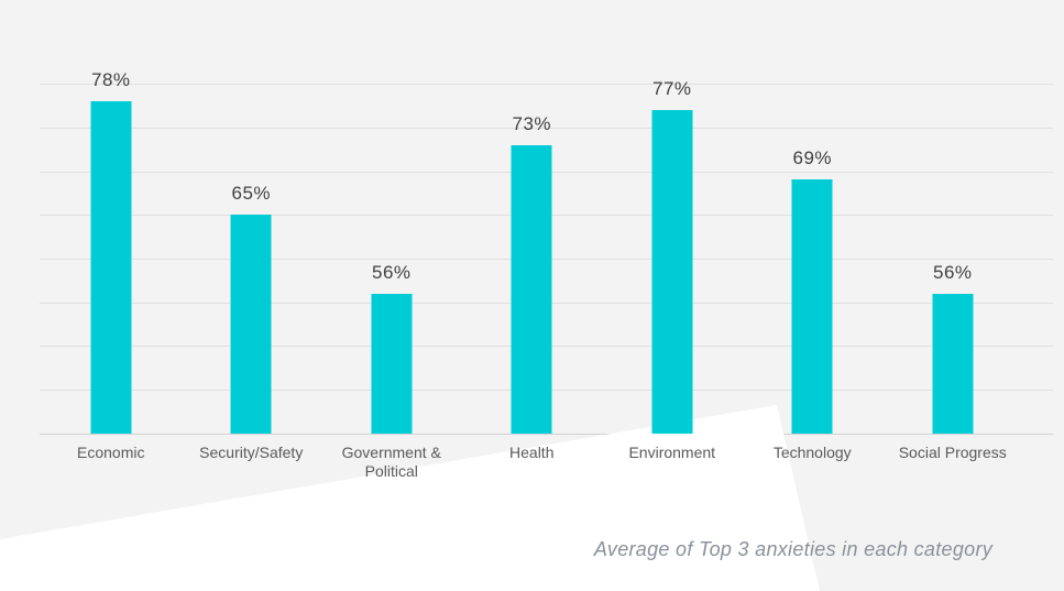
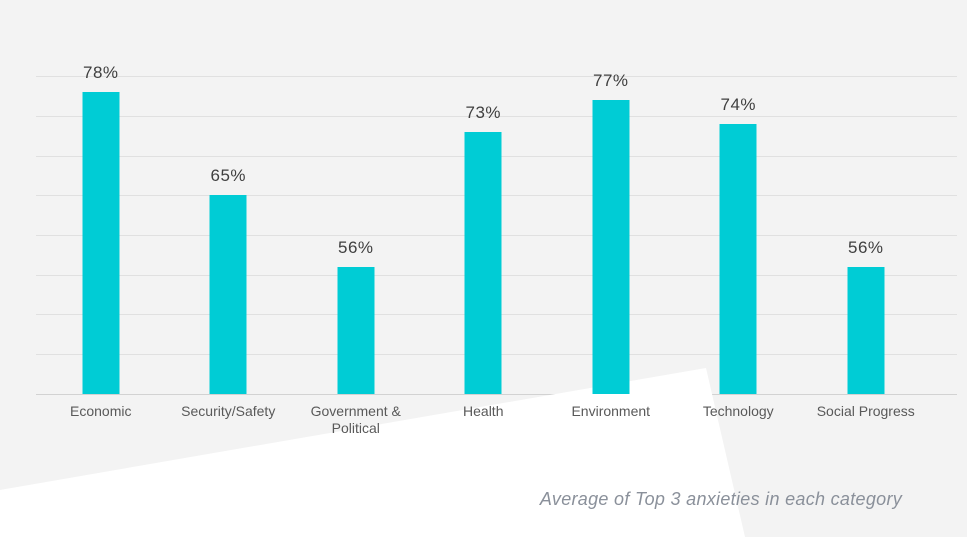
Technology: 69% -> 74%
